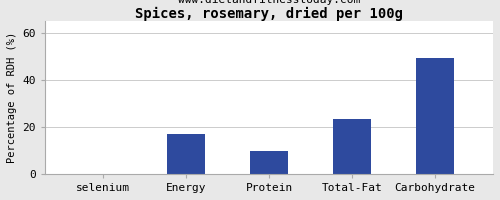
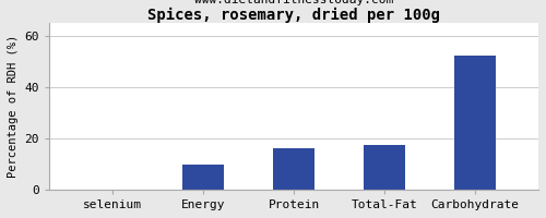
Energy: 17.0 -> 10.0
Protein: 10.0 -> 16.0
Total-Fat: 23.5 -> 17.5
Carbohydrate: 49.5 -> 52.5
